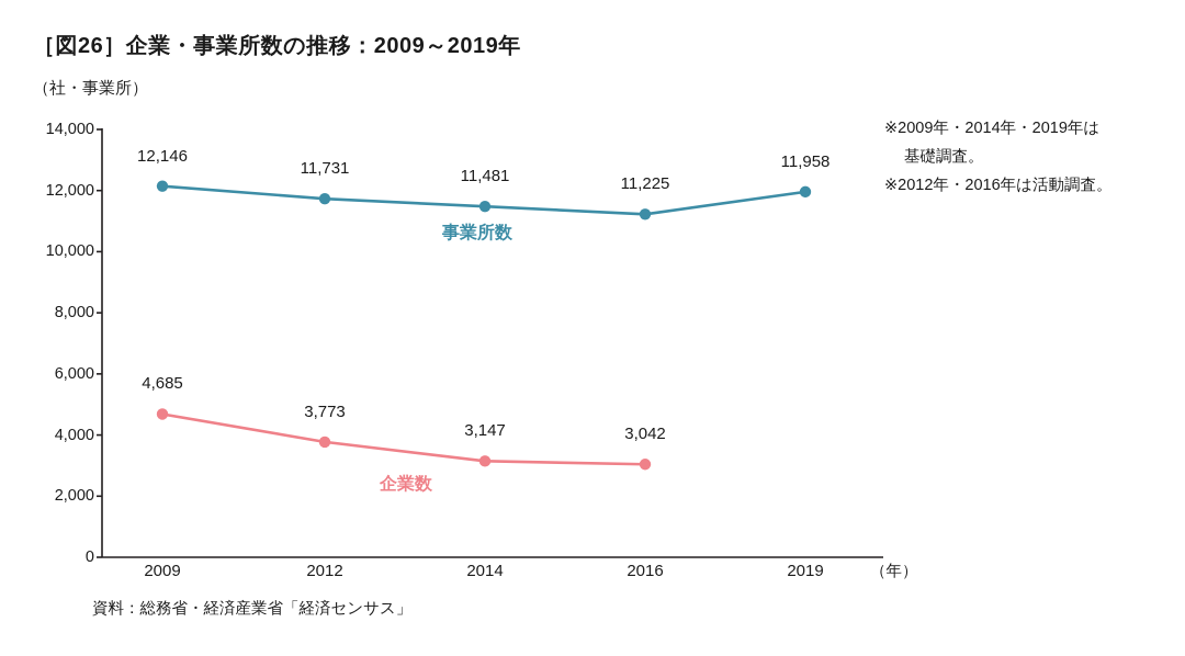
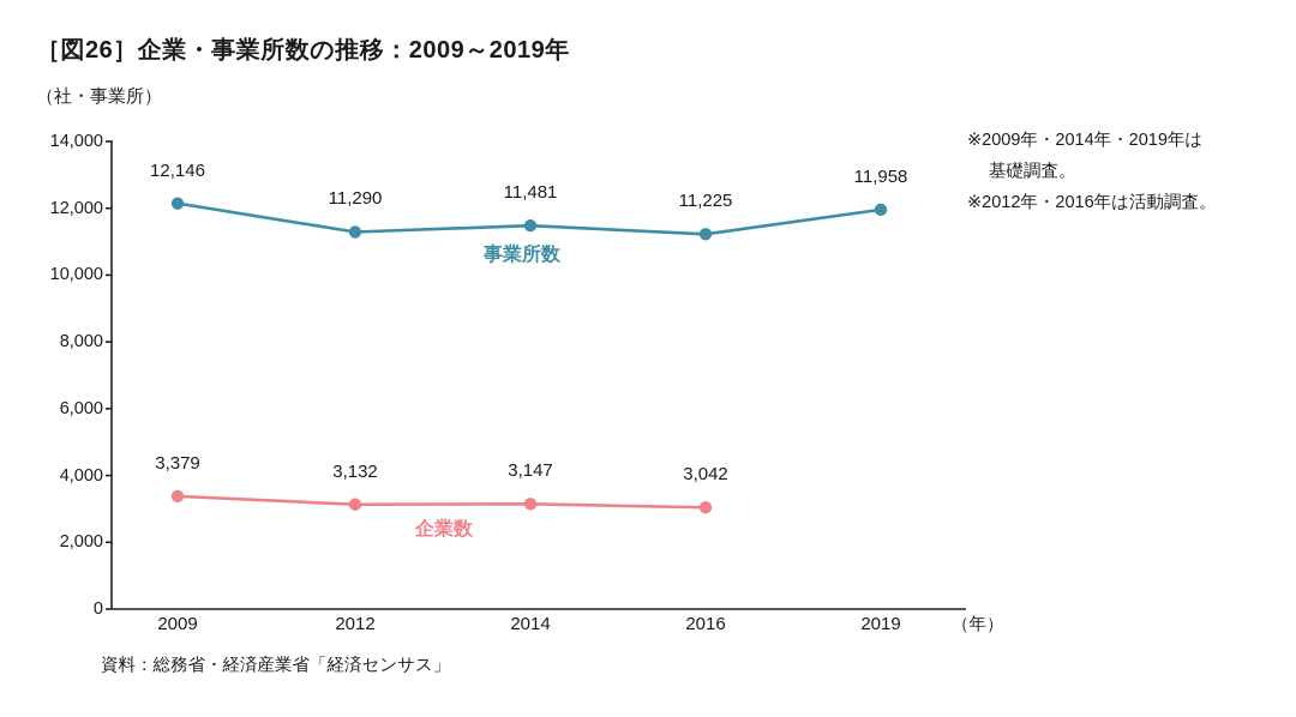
企業数/2009: 4,685 -> 3,379
事業所数/2012: 11,731 -> 11,290
企業数/2012: 3,773 -> 3,132
